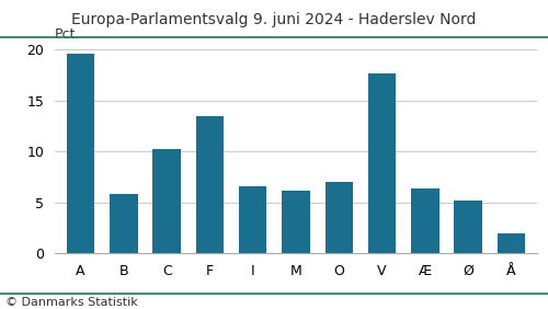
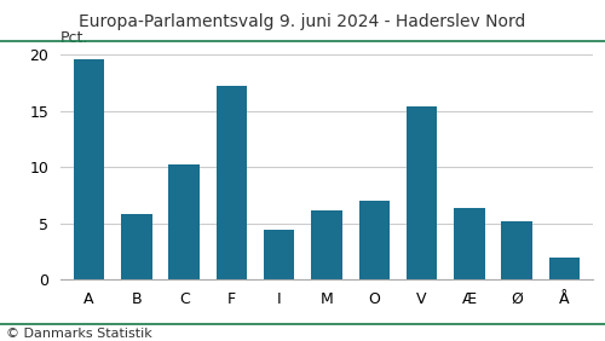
F: 13.5 -> 17.2
I: 6.6 -> 4.4
V: 17.7 -> 15.4
